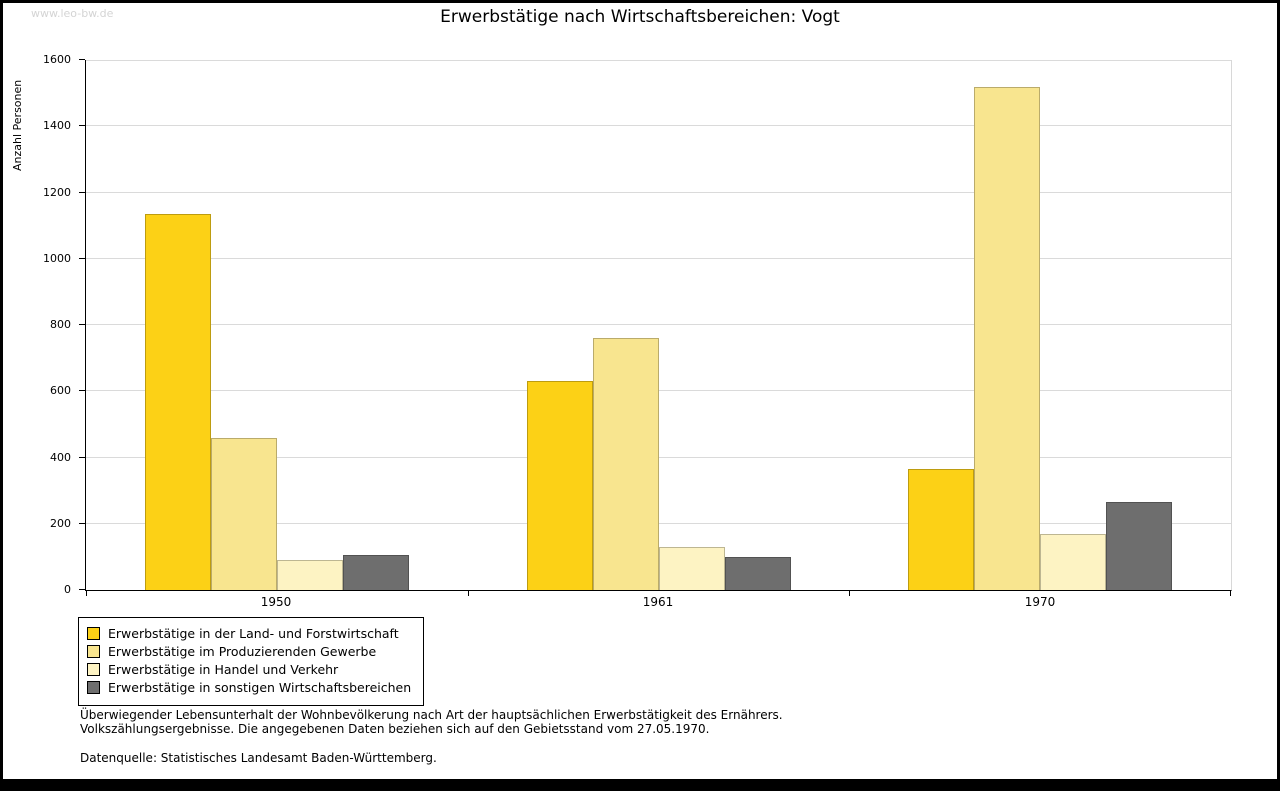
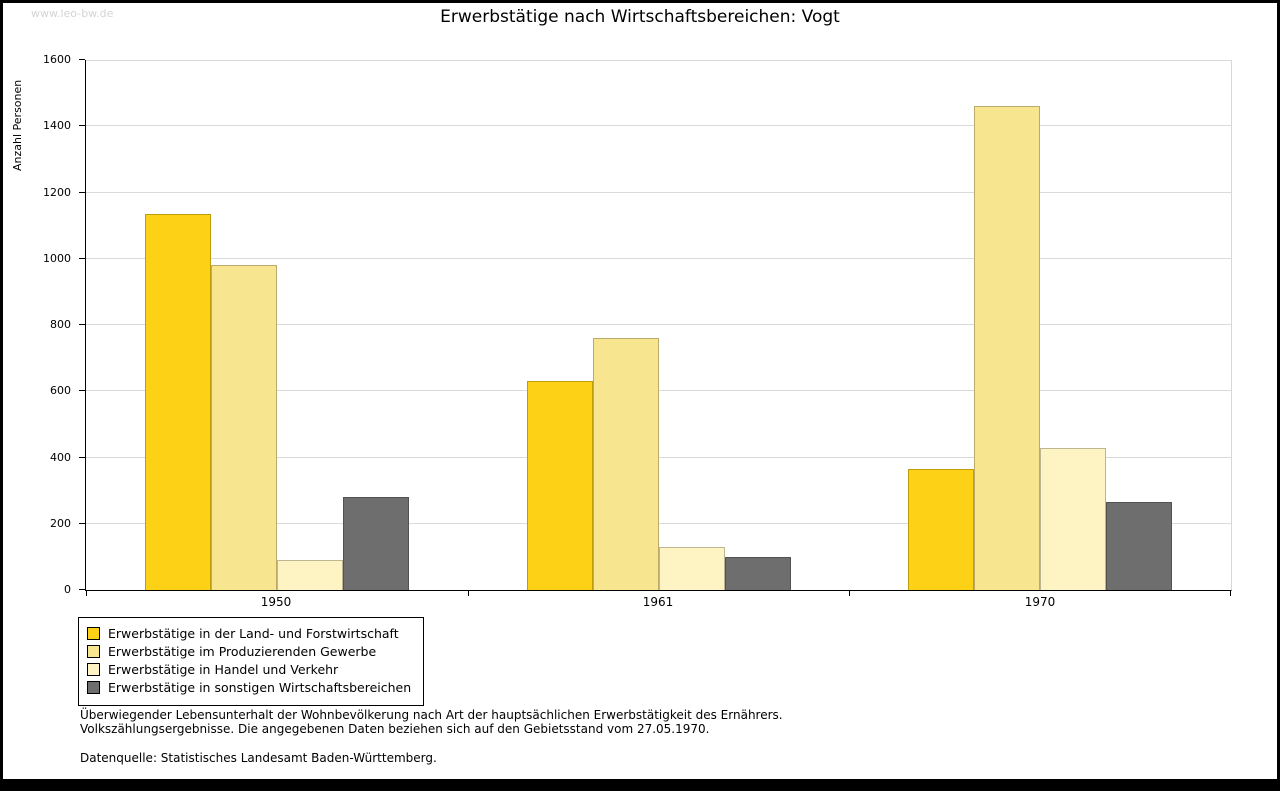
Erwerbstätige im Produzierenden Gewerbe/1950: 460 -> 980
Erwerbstätige in sonstigen Wirtschaftsbereichen/1950: 100 -> 280
Erwerbstätige im Produzierenden Gewerbe/1970: 1520 -> 1460
Erwerbstätige in Handel und Verkehr/1970: 170 -> 430
